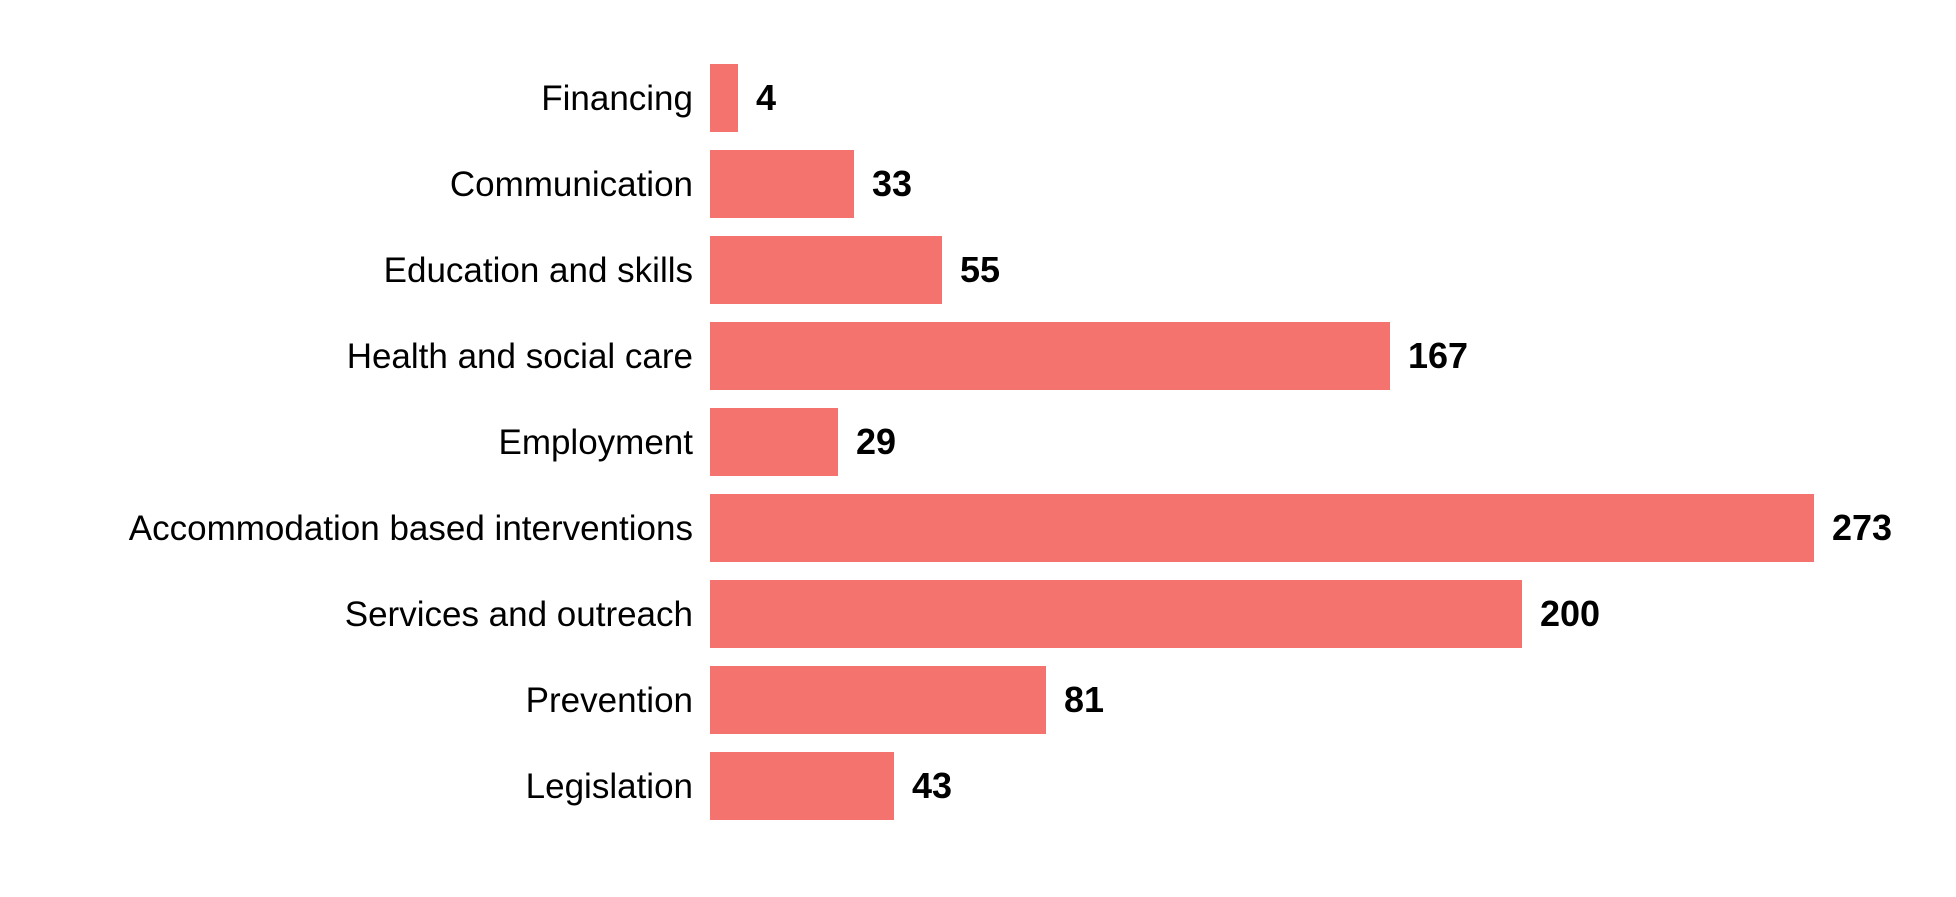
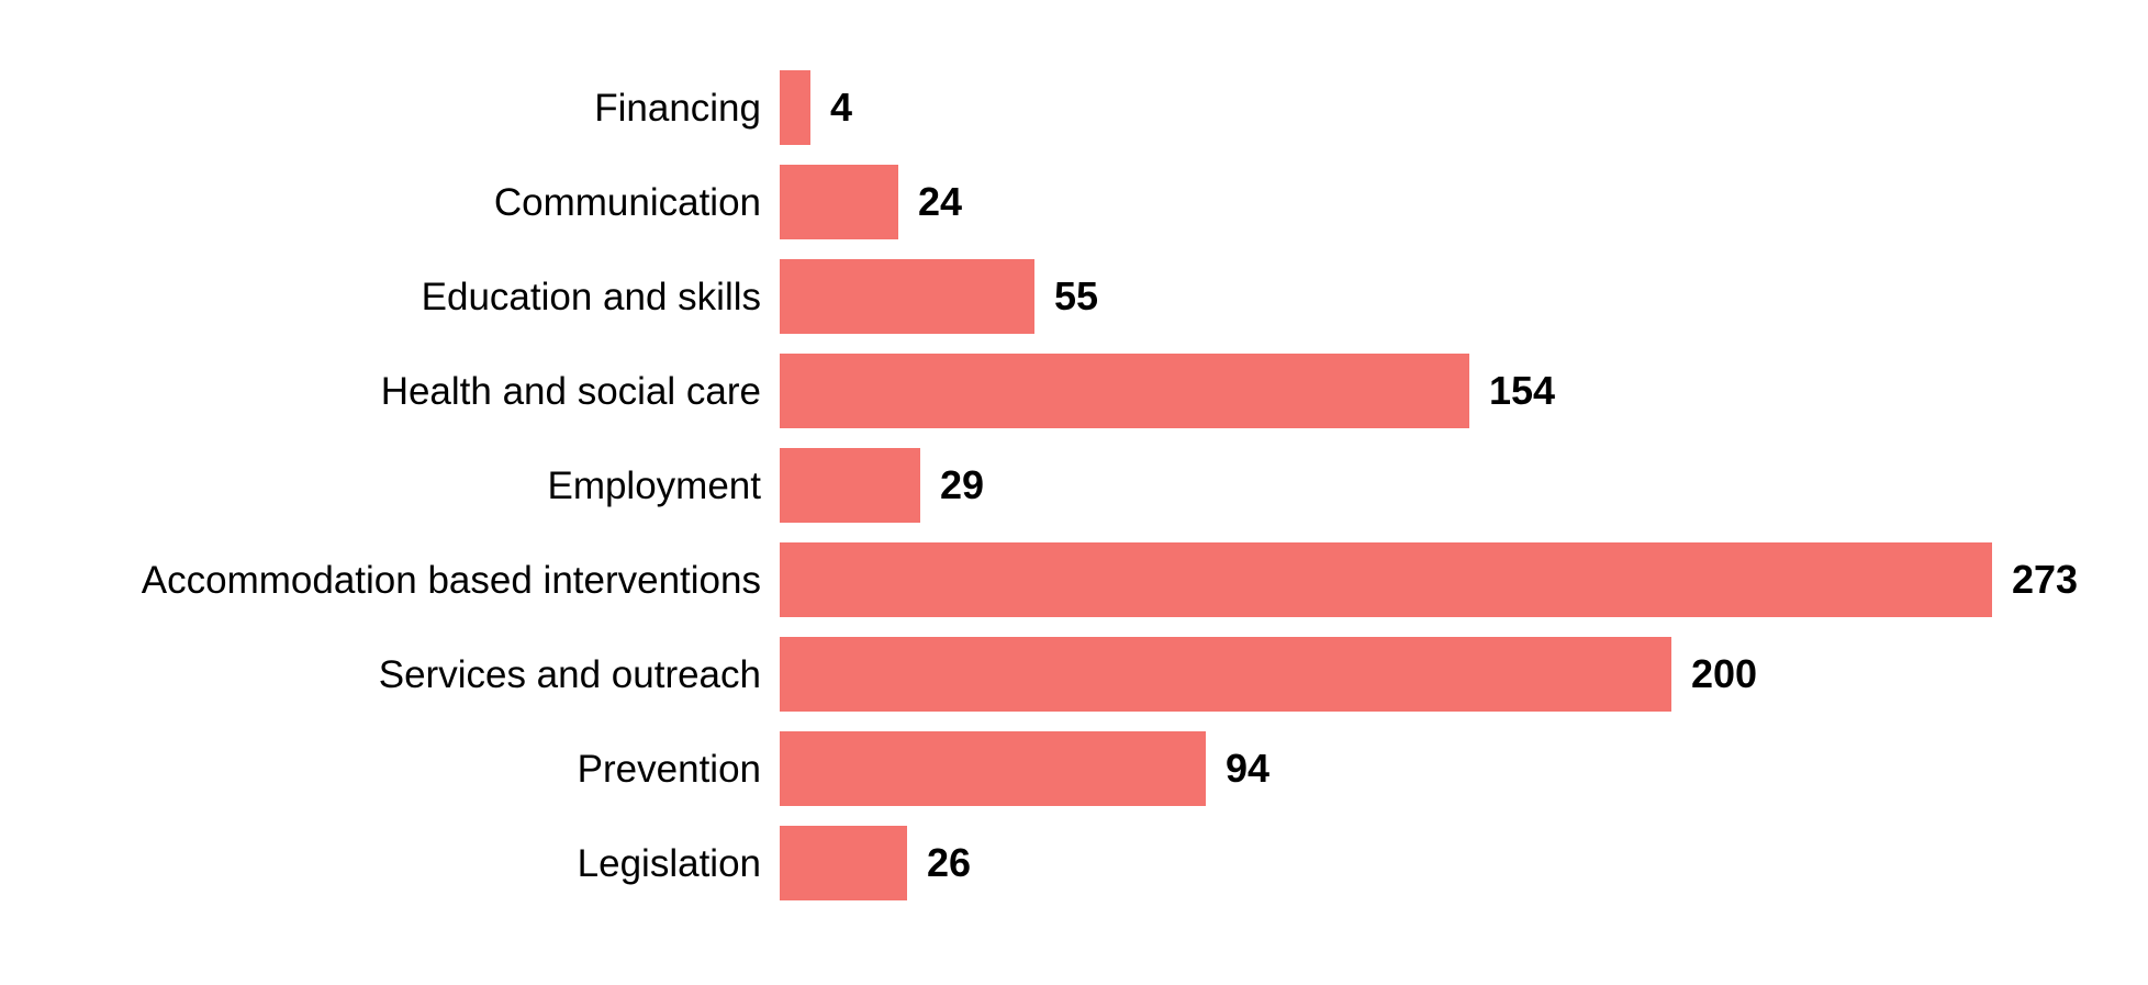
Communication: 33 -> 24
Health and social care: 167 -> 154
Prevention: 81 -> 94
Legislation: 43 -> 26
